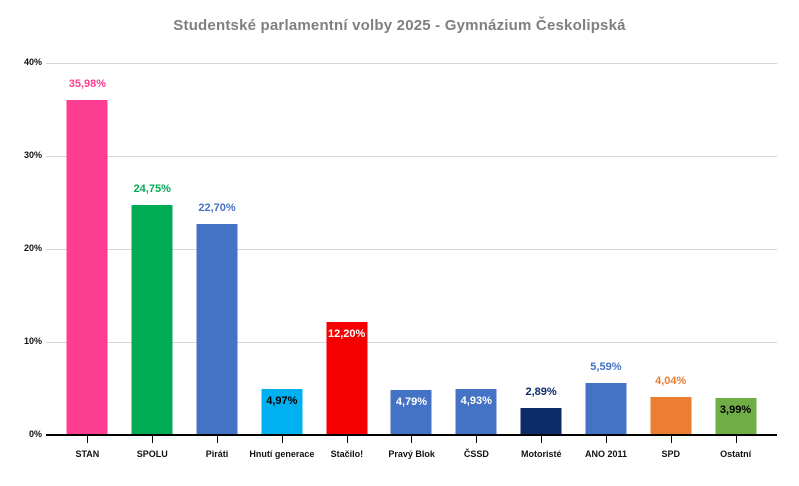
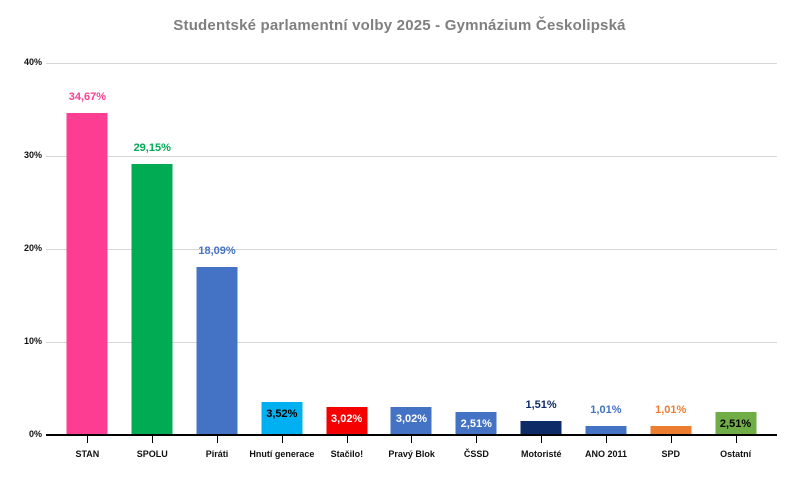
STAN: 35,98% -> 34,67%
SPOLU: 24,75% -> 29,15%
Piráti: 22,70% -> 18,09%
Hnutí generace: 4,97% -> 3,52%
Stačilo!: 12,20% -> 3,02%
Pravý Blok: 4,79% -> 3,02%
ČSSD: 4,93% -> 2,51%
Motoristé: 2,89% -> 1,51%
ANO 2011: 5,59% -> 1,01%
SPD: 4,04% -> 1,01%
Ostatní: 3,99% -> 2,51%
